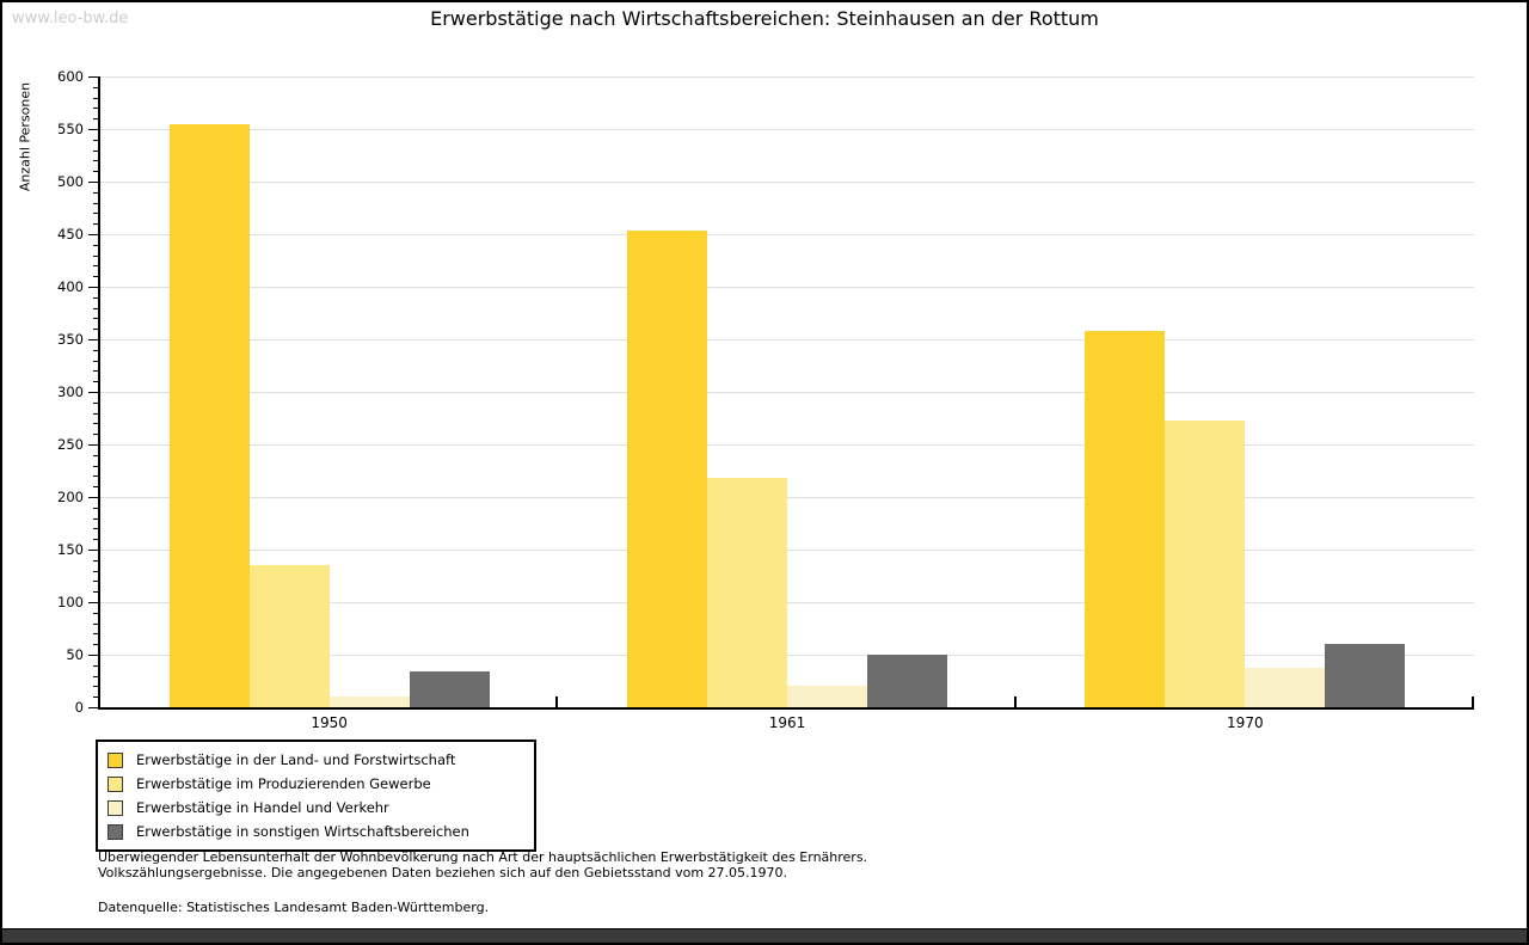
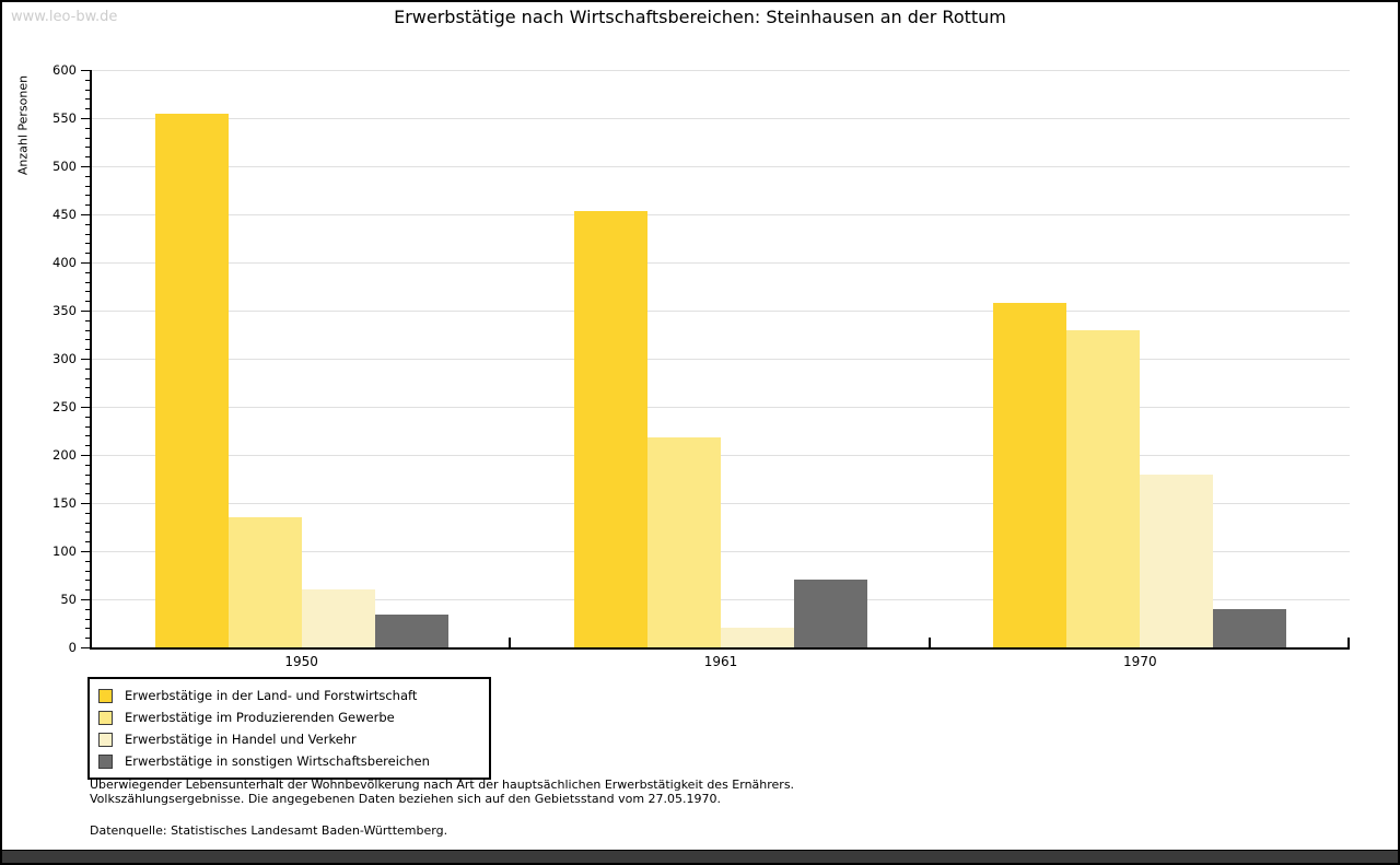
Erwerbstätige in Handel und Verkehr/1950: 10 -> 60
Erwerbstätige in sonstigen Wirtschaftsbereichen/1961: 50 -> 70
Erwerbstätige im Produzierenden Gewerbe/1970: 270 -> 330
Erwerbstätige in Handel und Verkehr/1970: 40 -> 180
Erwerbstätige in sonstigen Wirtschaftsbereichen/1970: 60 -> 40
